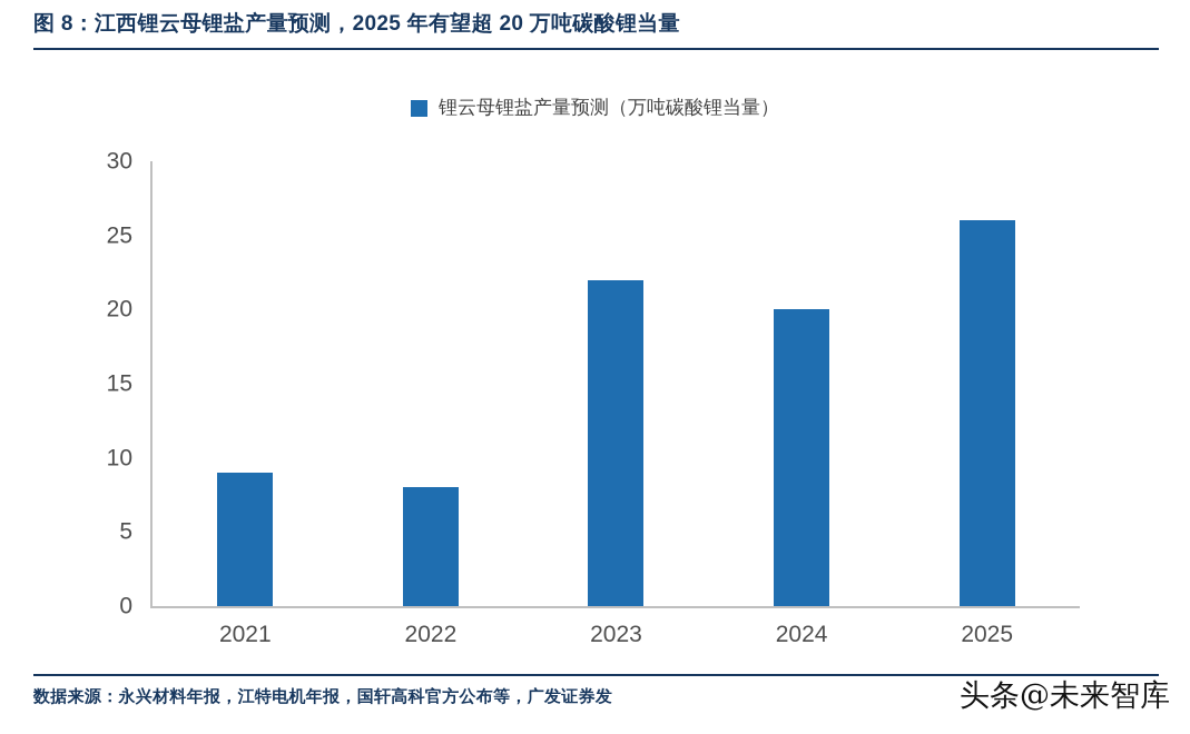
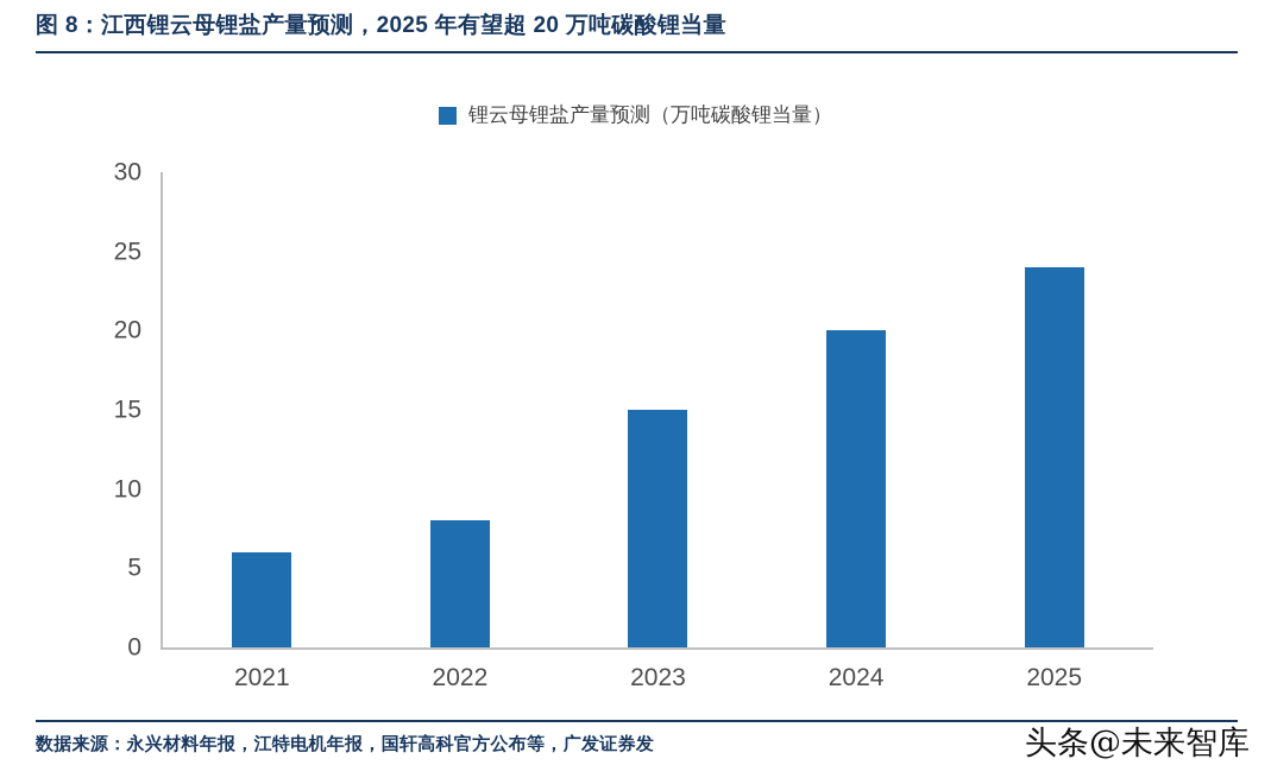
2021: 9 -> 6
2023: 22 -> 15
2025: 26 -> 24
